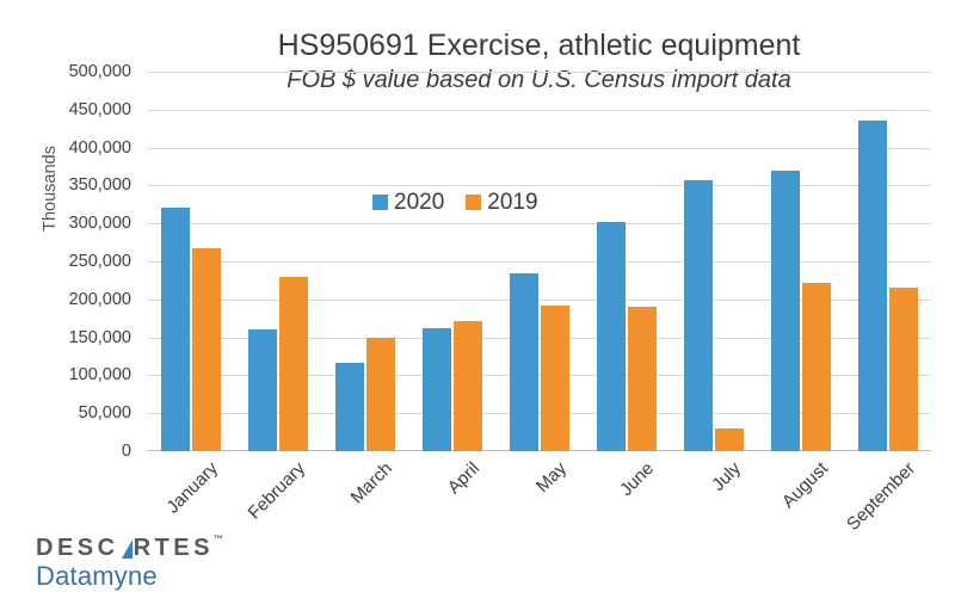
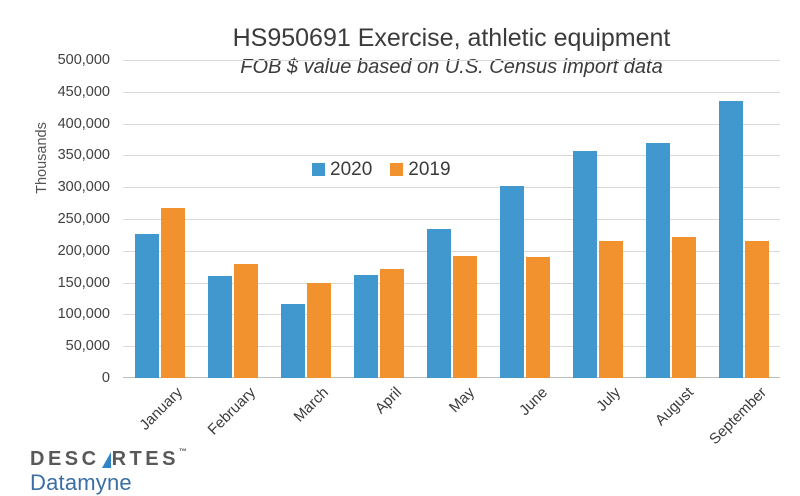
2020/January: 320000 -> 230000
2019/February: 230000 -> 180000
2019/July: 30000 -> 220000
